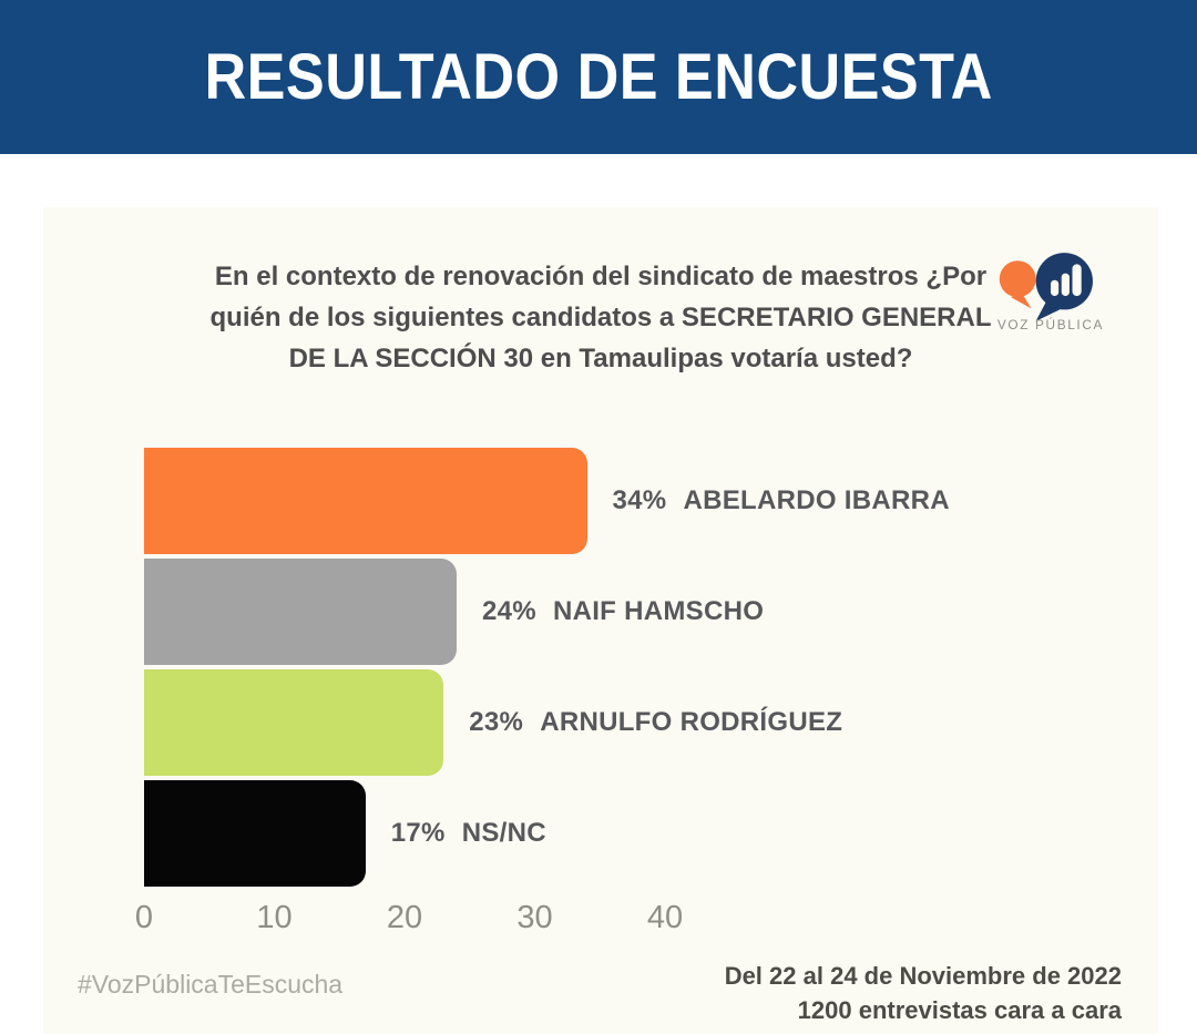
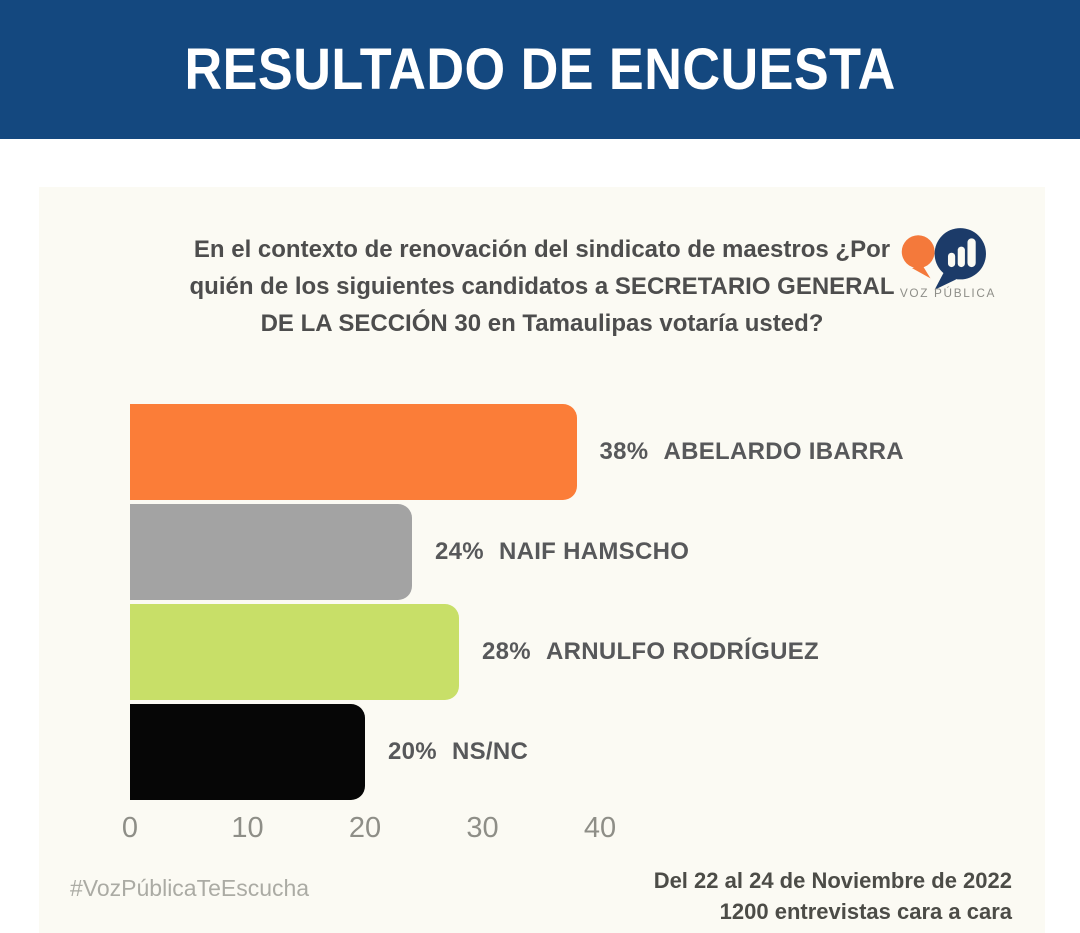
ABELARDO IBARRA: 34% -> 38%
ARNULFO RODRÍGUEZ: 23% -> 28%
NS/NC: 17% -> 20%
